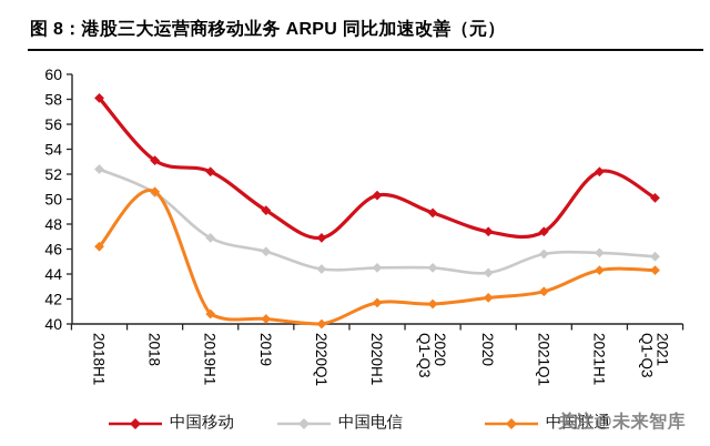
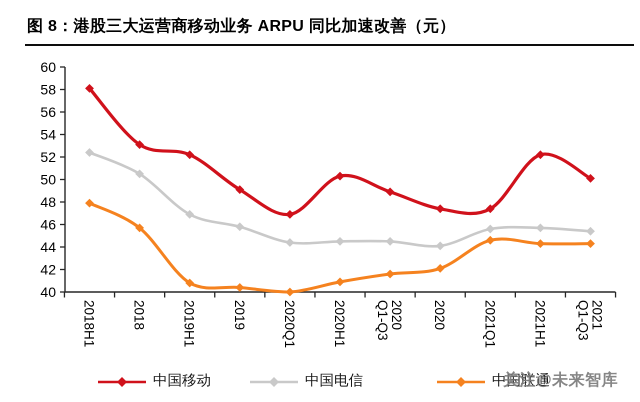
中国联通/2018H1: 46.2 -> 47.9
中国联通/2018: 50.6 -> 45.7
中国联通/2020H1: 41.7 -> 40.9
中国联通/2021Q1: 42.6 -> 44.6
